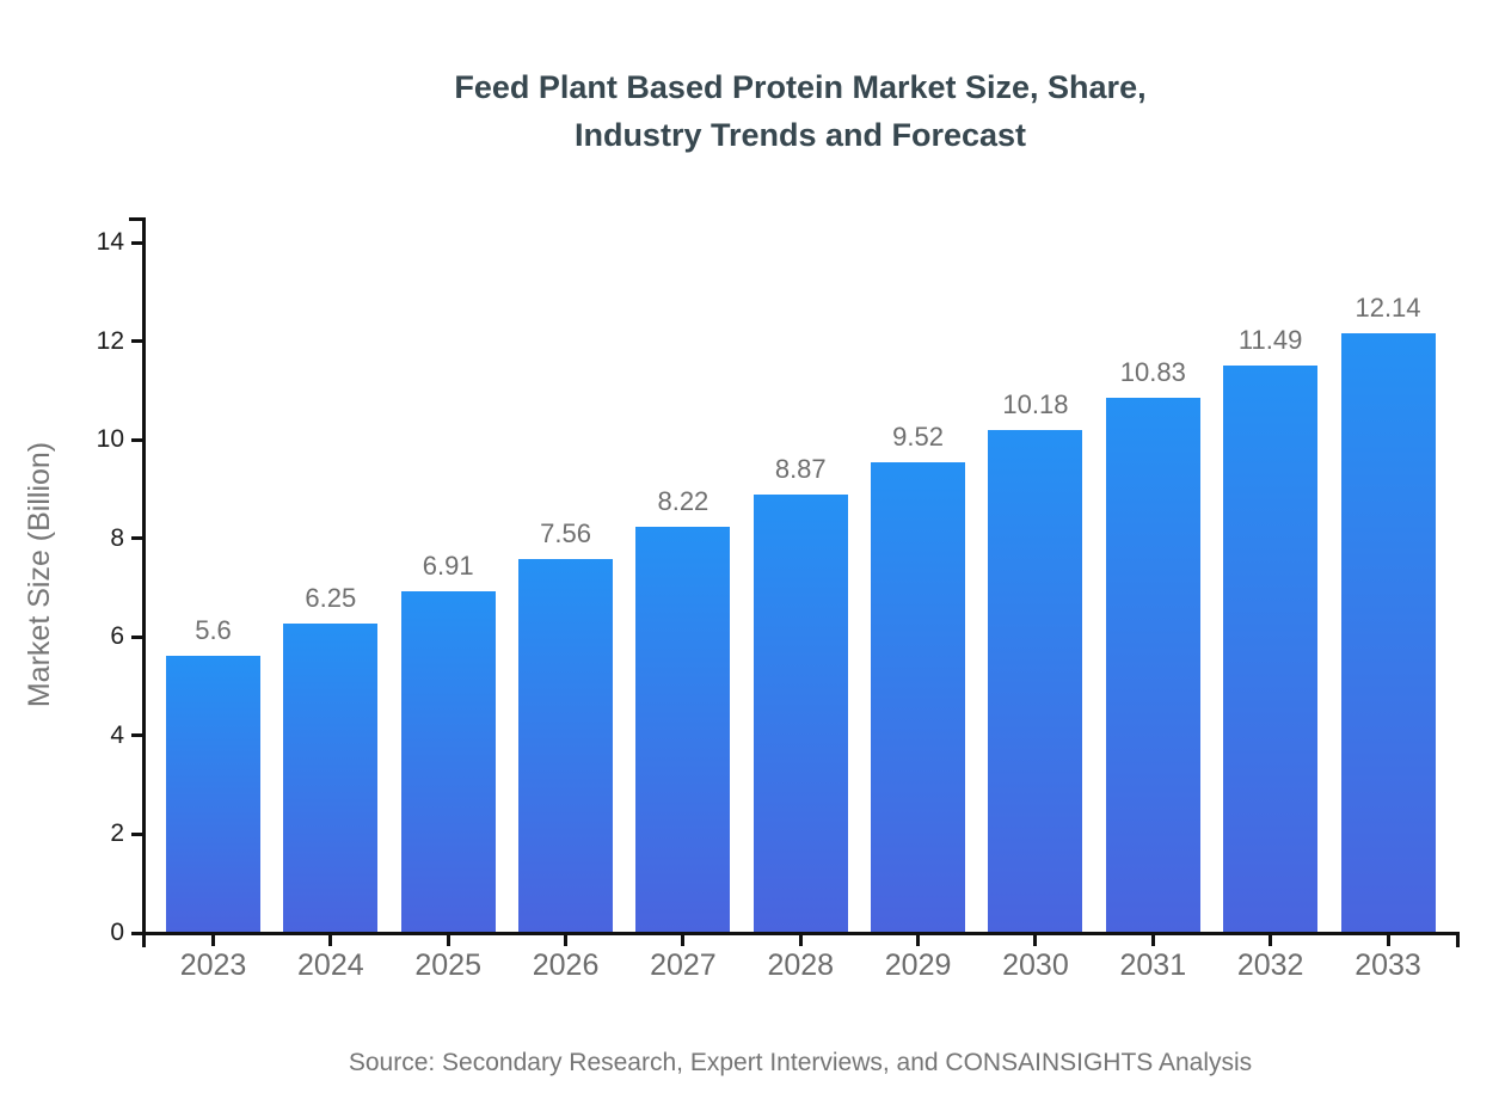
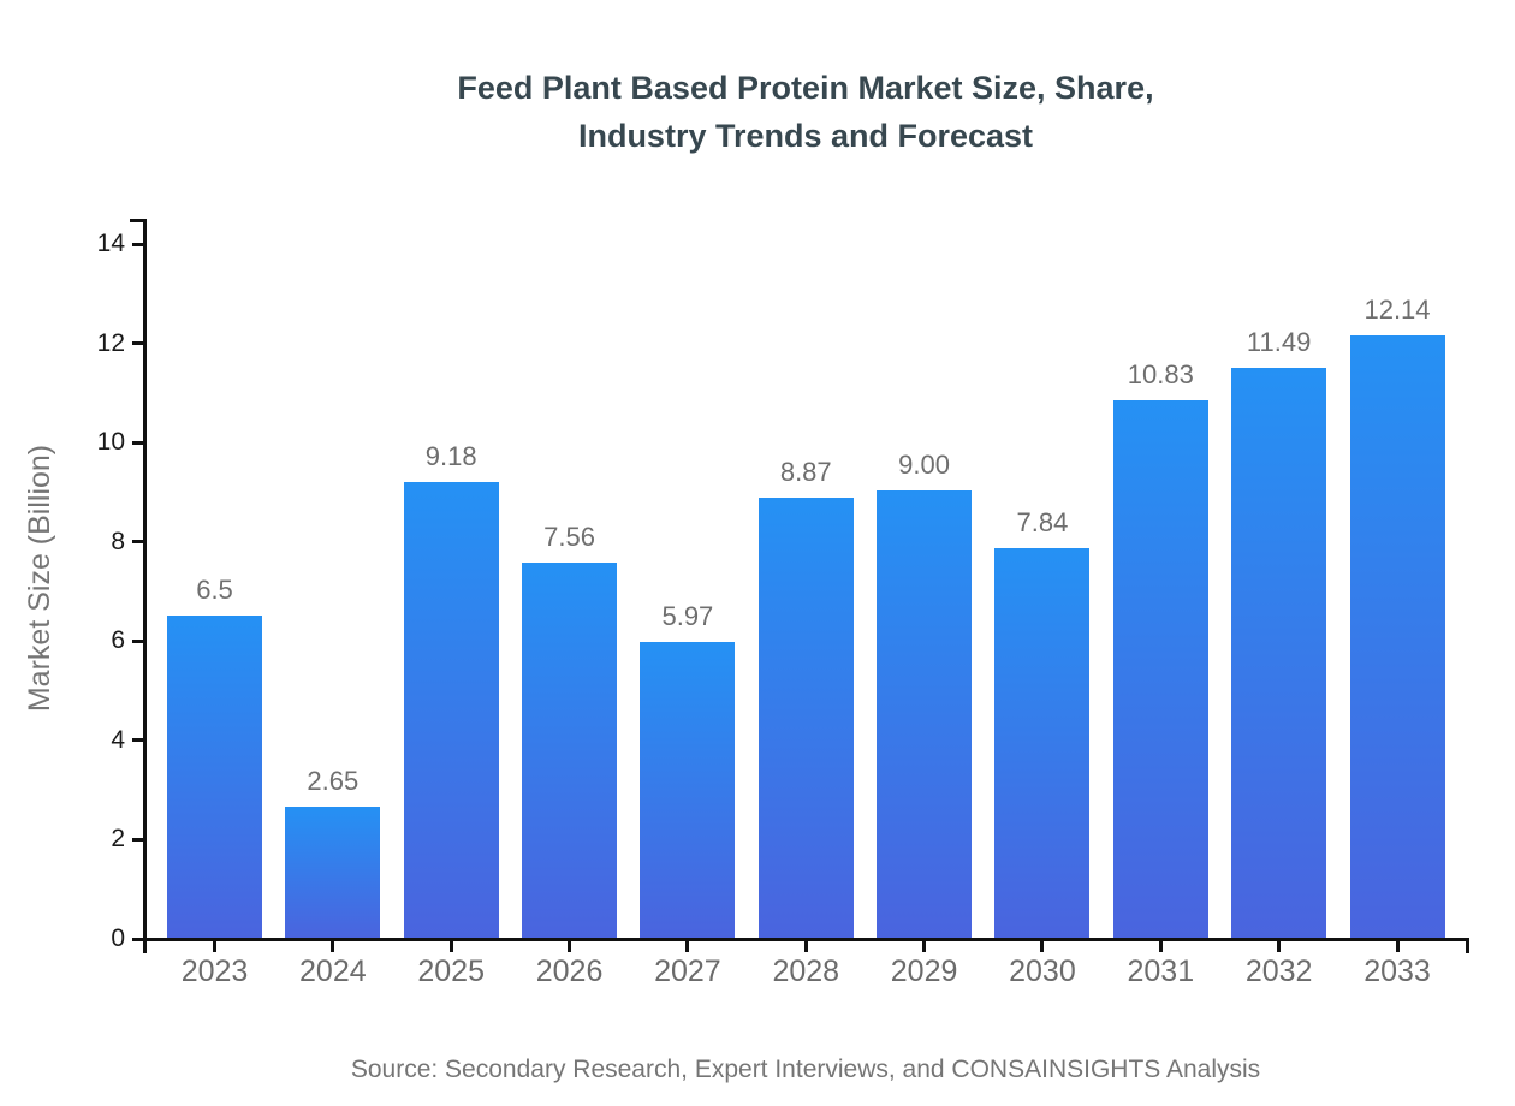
2023: 5.6 -> 6.5
2024: 6.25 -> 2.65
2025: 6.91 -> 9.18
2027: 8.22 -> 5.97
2029: 9.52 -> 9.00
2030: 10.18 -> 7.84
